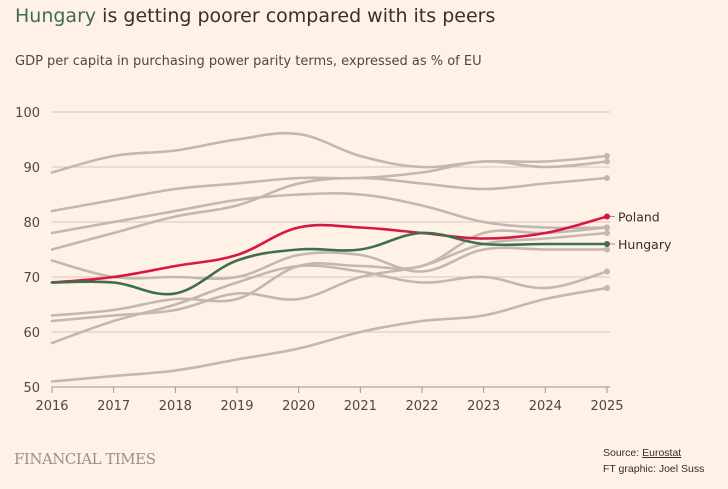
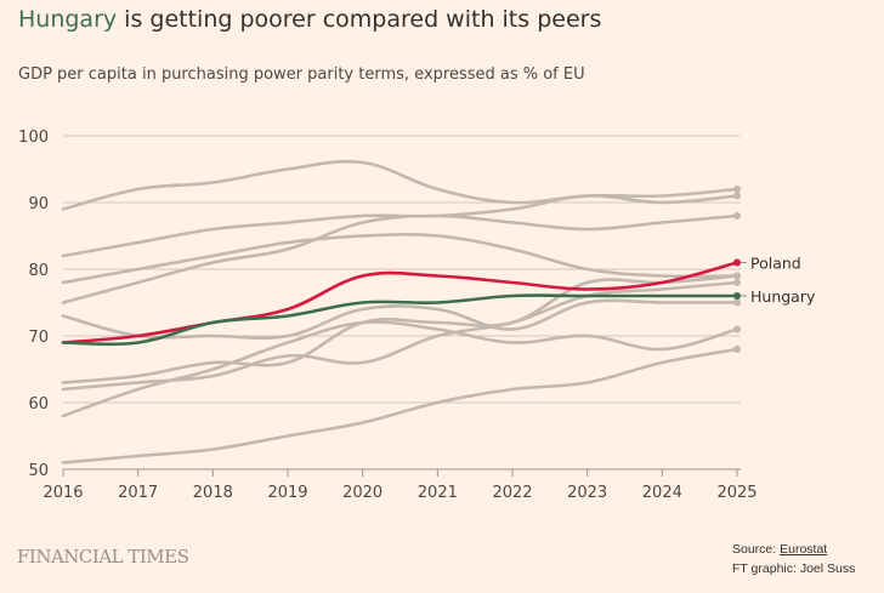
Hungary/2018: 67 -> 72
Hungary/2022: 78 -> 76
